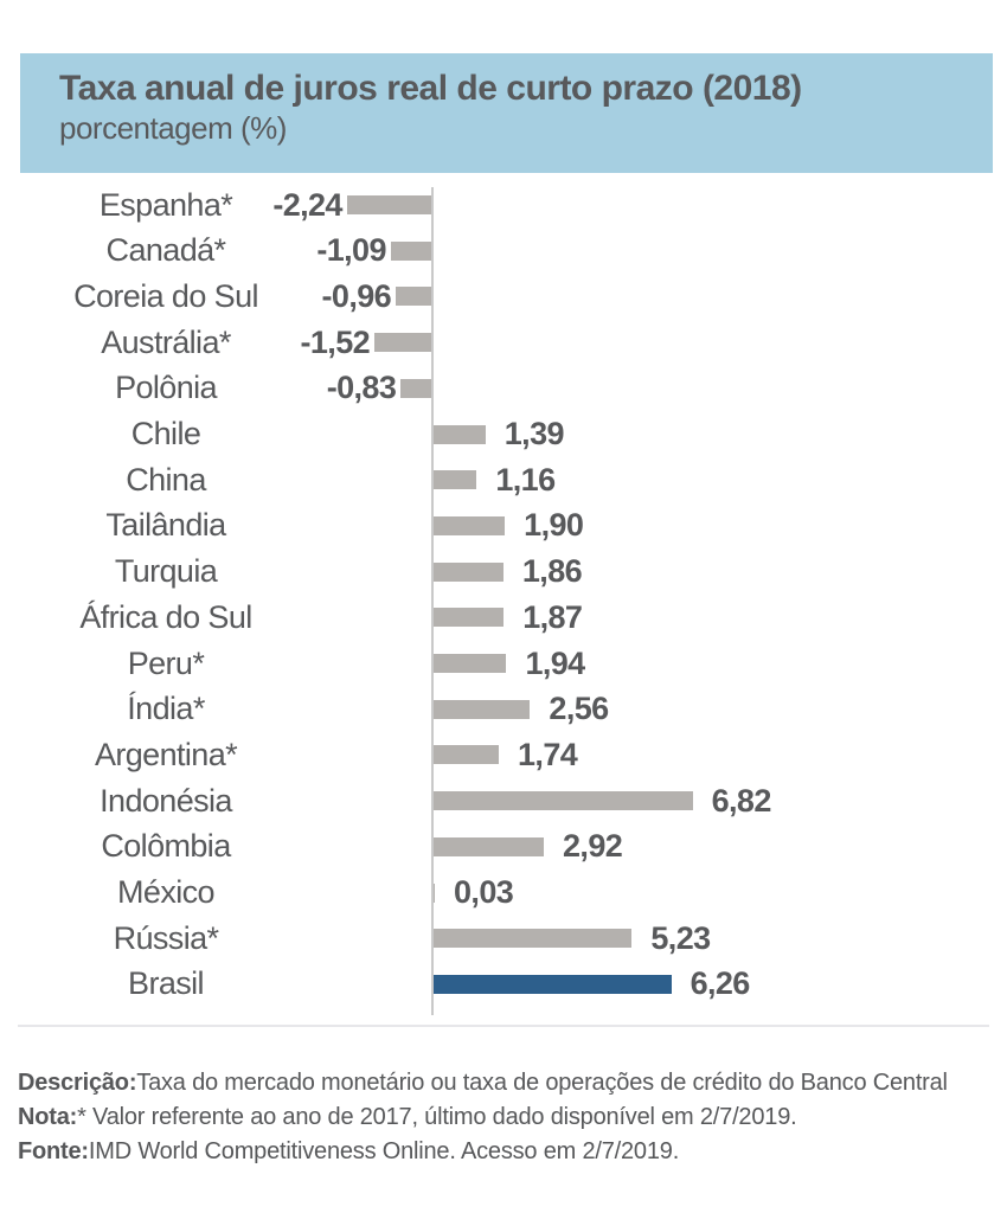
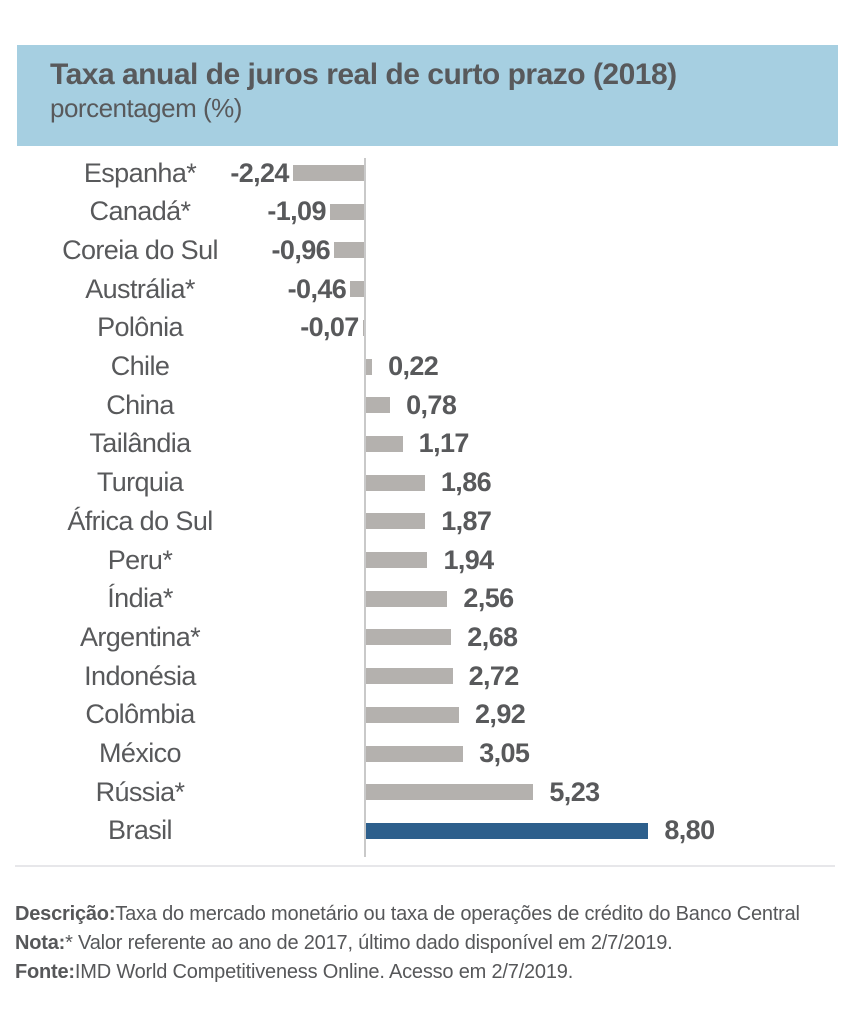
Austrália*: -1,52 -> -0,46
Polônia: -0,83 -> -0,07
Chile: 1,39 -> 0,22
China: 1,16 -> 0,78
Tailândia: 1,90 -> 1,17
Argentina*: 1,74 -> 2,68
Indonésia: 6,82 -> 2,72
México: 0,03 -> 3,05
Brasil: 6,26 -> 8,80
